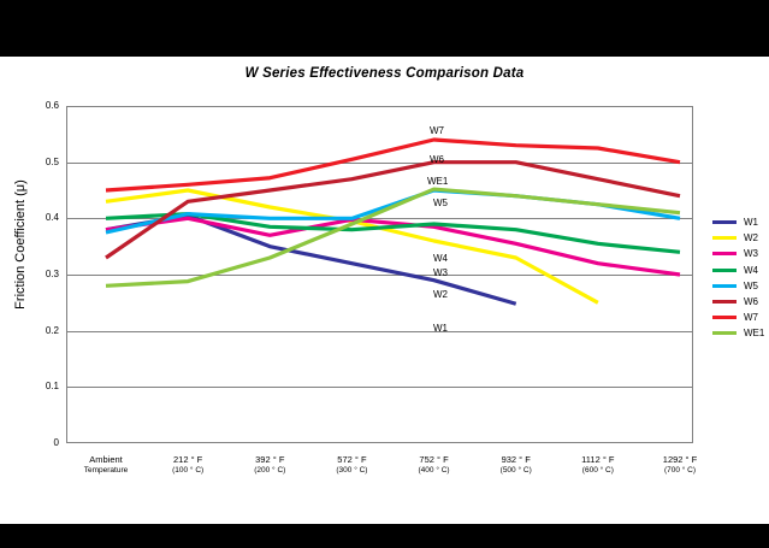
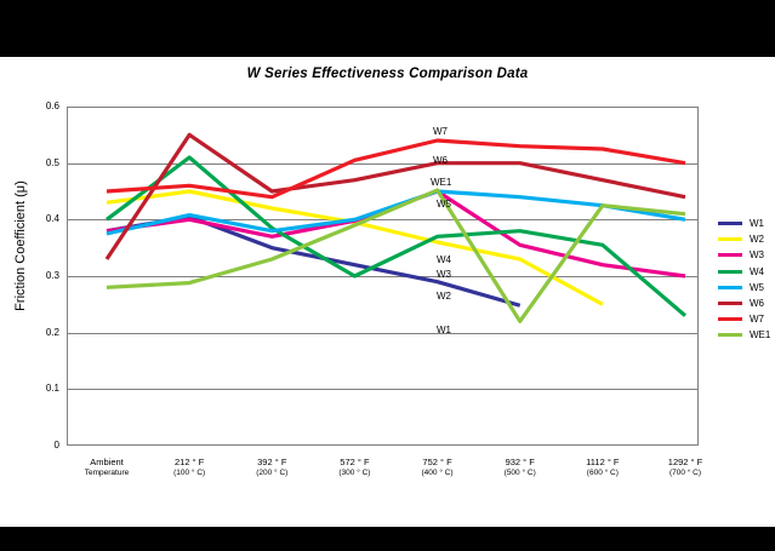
W4/212 ° F (100 ° C): 0.41 -> 0.51
W6/212 ° F (100 ° C): 0.43 -> 0.55
W5/392 ° F (200 ° C): 0.40 -> 0.38
W7/392 ° F (200 ° C): 0.47 -> 0.44
W4/572 ° F (300 ° C): 0.38 -> 0.30
W3/752 ° F (400 ° C): 0.39 -> 0.45
W4/752 ° F (400 ° C): 0.39 -> 0.37
WE1/932 ° F (500 ° C): 0.44 -> 0.22
W4/1292 ° F (700 ° C): 0.34 -> 0.23
